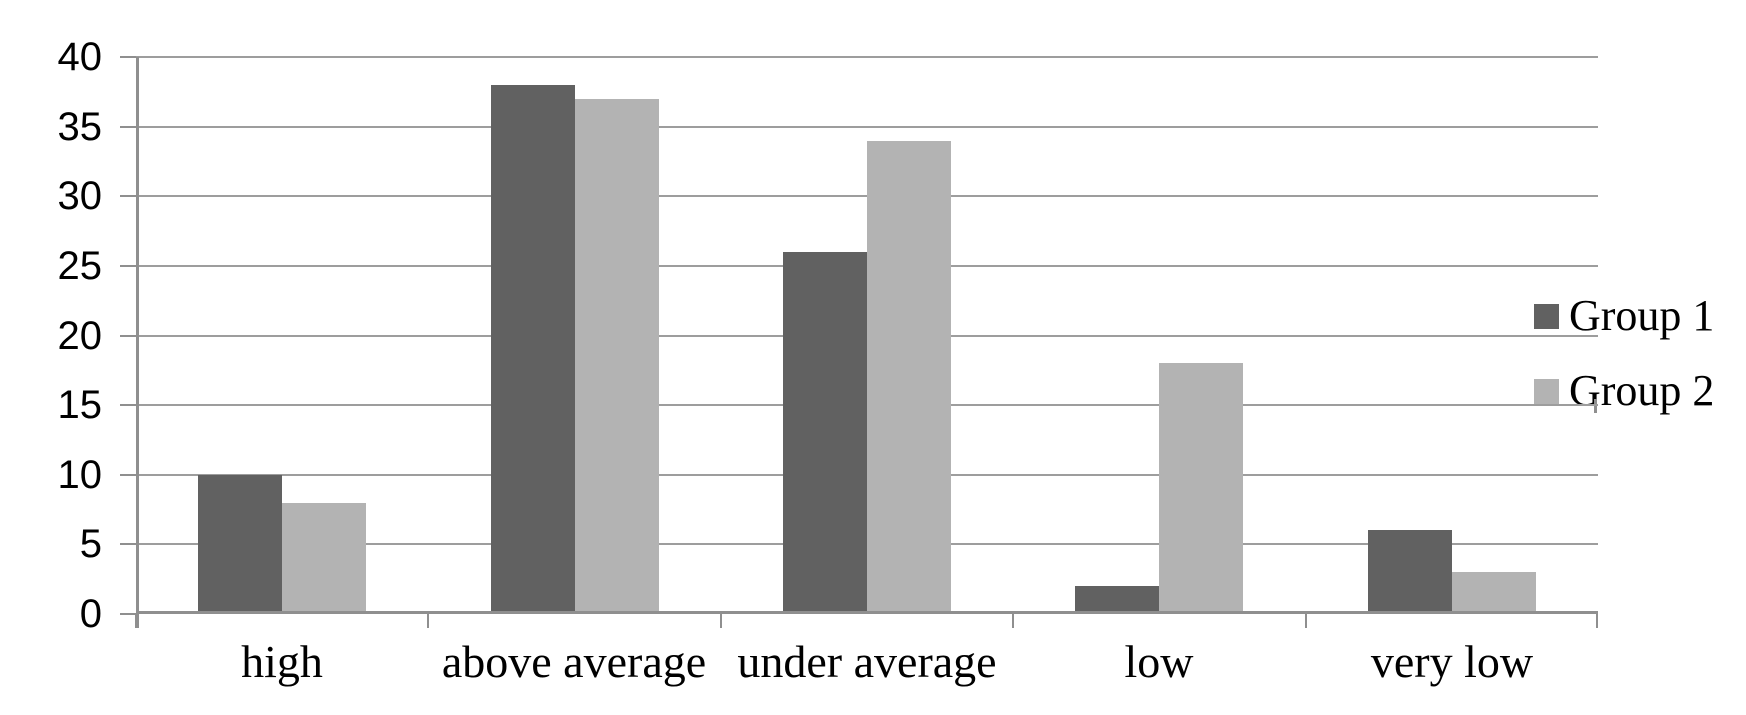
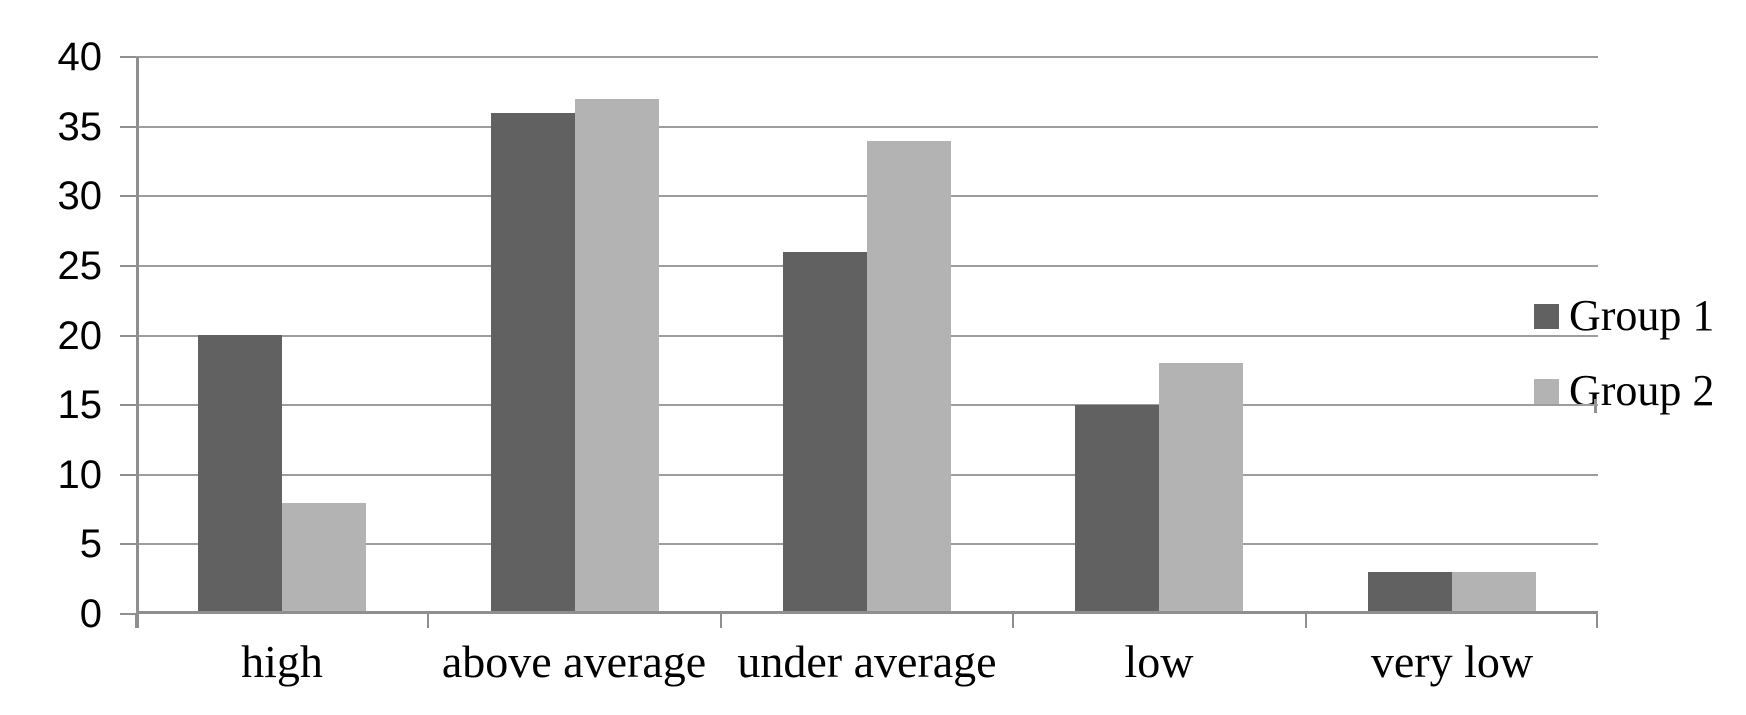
Group 1/high: 10 -> 20
Group 1/above average: 38 -> 36
Group 1/low: 2 -> 15
Group 1/very low: 6 -> 3
